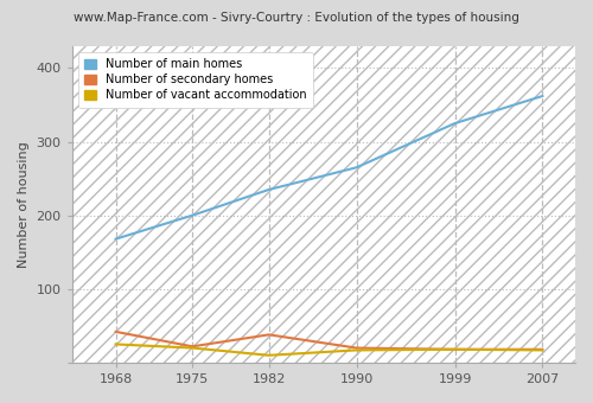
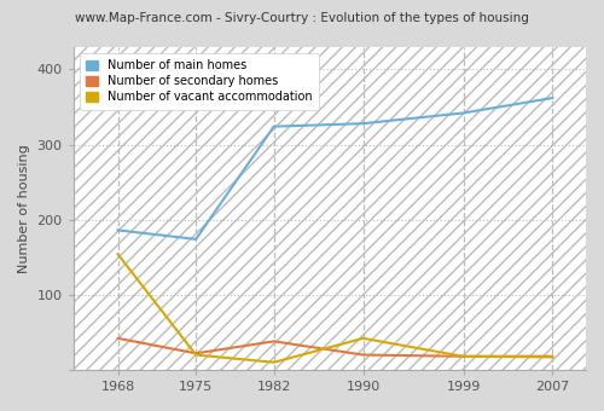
Number of main homes/1968: 168 -> 186
Number of vacant accommodation/1968: 25 -> 154
Number of main homes/1975: 200 -> 174
Number of main homes/1982: 235 -> 324
Number of main homes/1990: 265 -> 328
Number of vacant accommodation/1990: 17 -> 42
Number of main homes/1999: 325 -> 342
